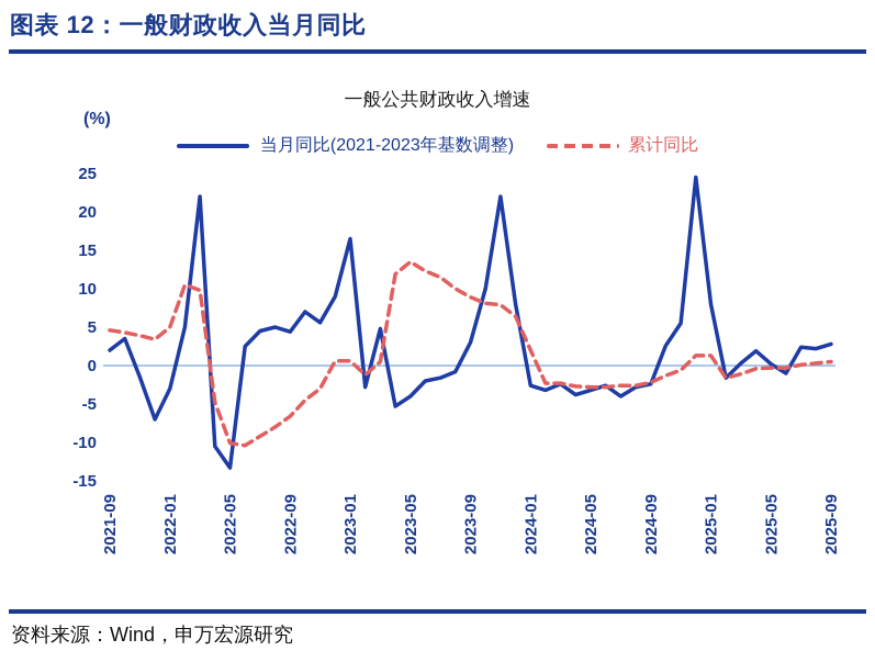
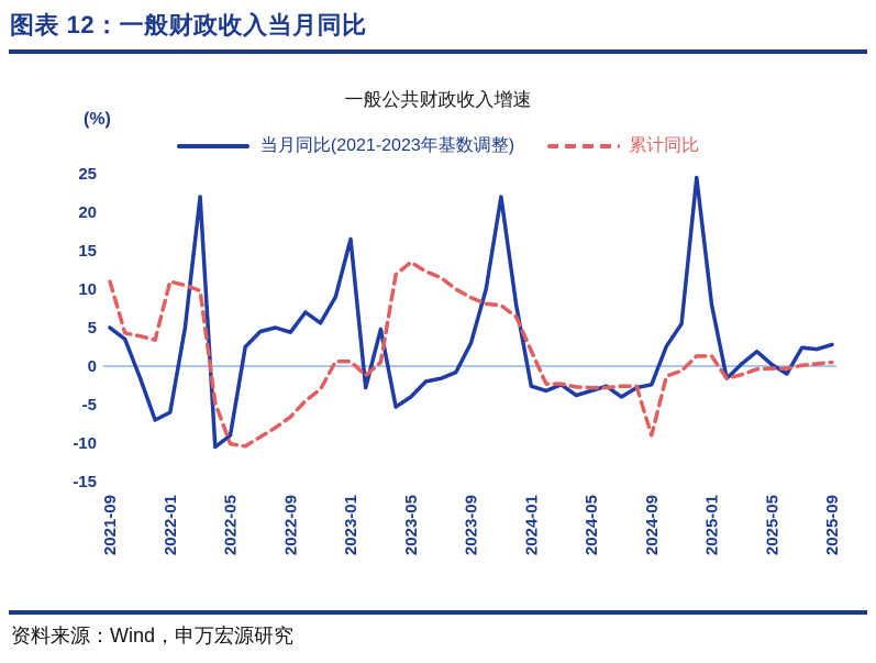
当月同比(2021-2023年基数调整)/2021-09: 2 -> 5
累计同比/2021-09: 5 -> 11
当月同比(2021-2023年基数调整)/2022-01: -3 -> -6
累计同比/2022-01: 5 -> 11
当月同比(2021-2023年基数调整)/2022-05: -13 -> -9
累计同比/2024-09: -2 -> -9
